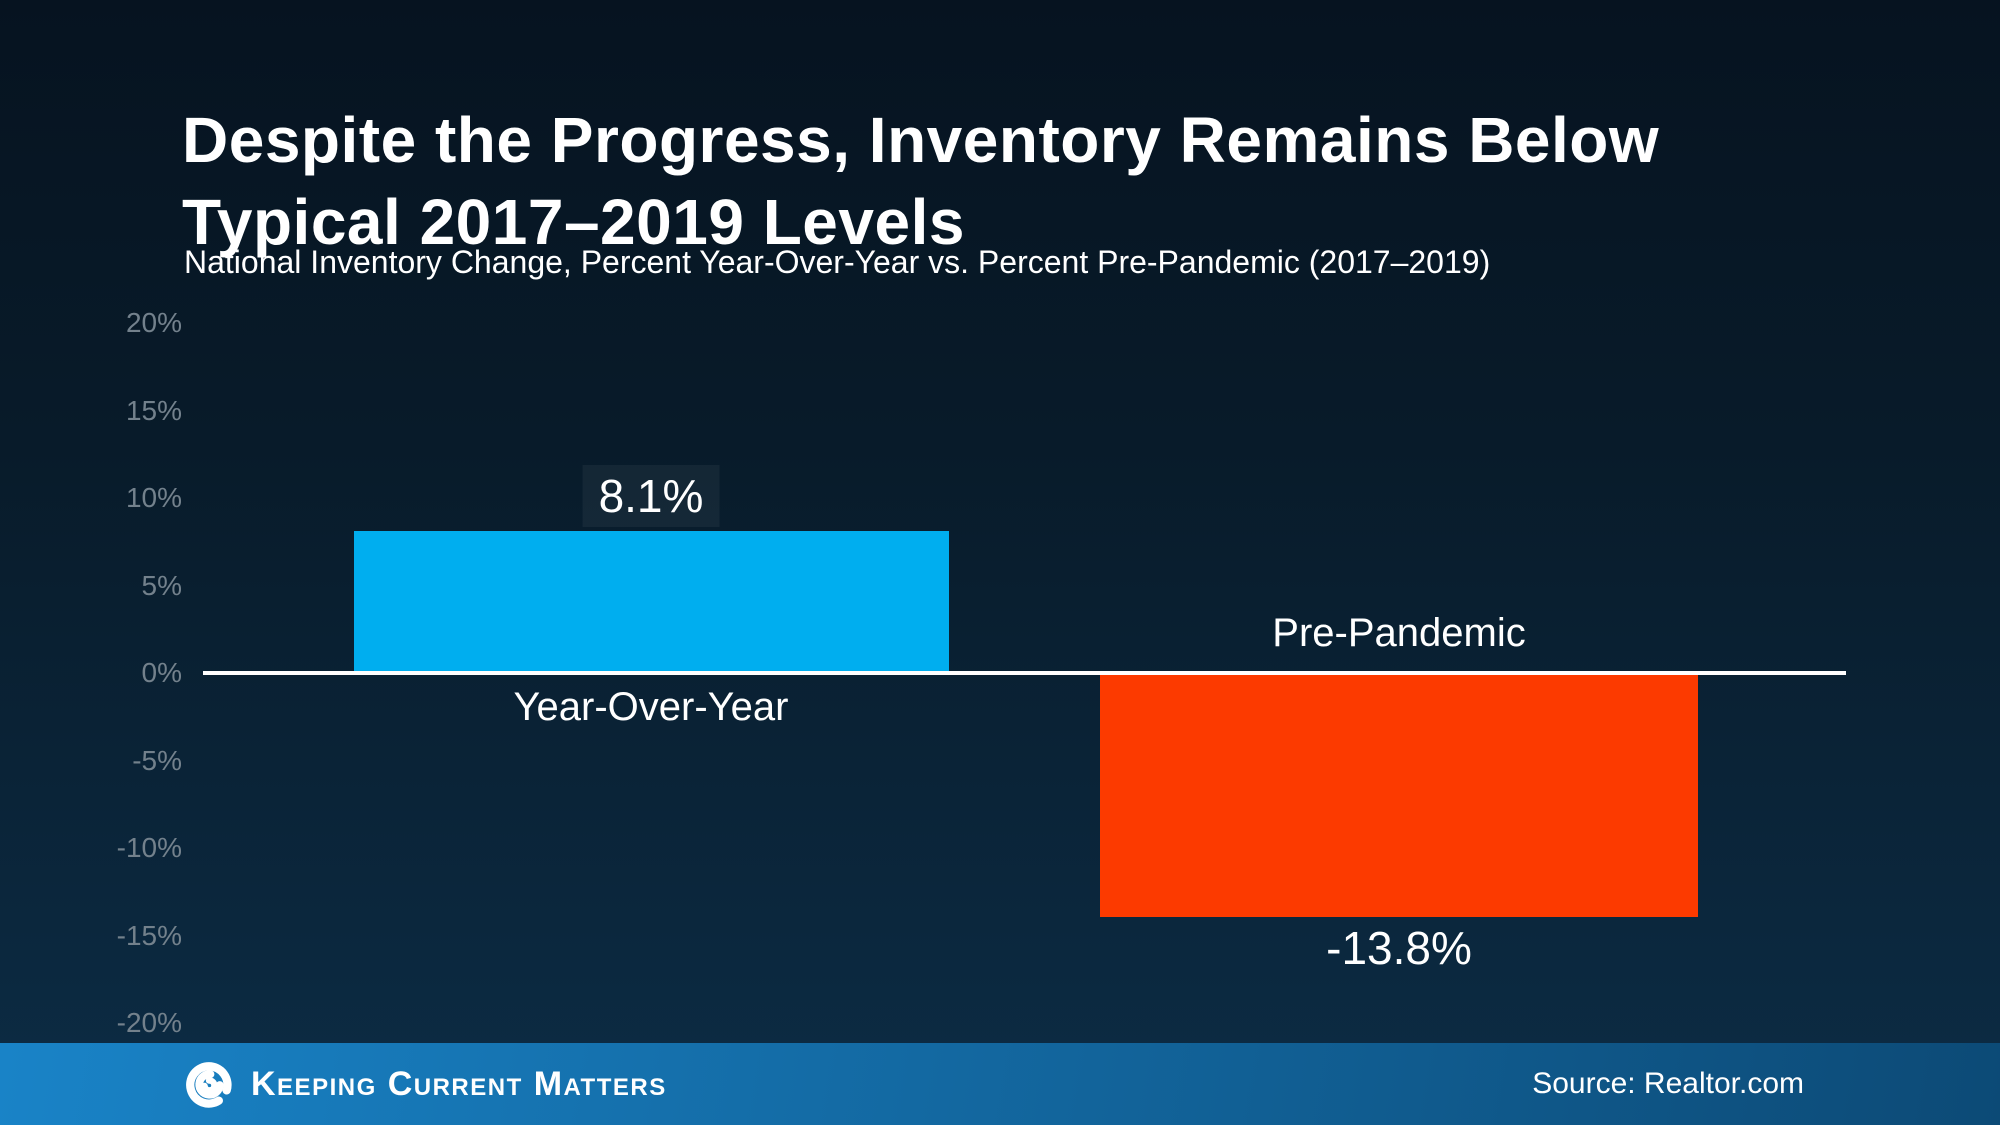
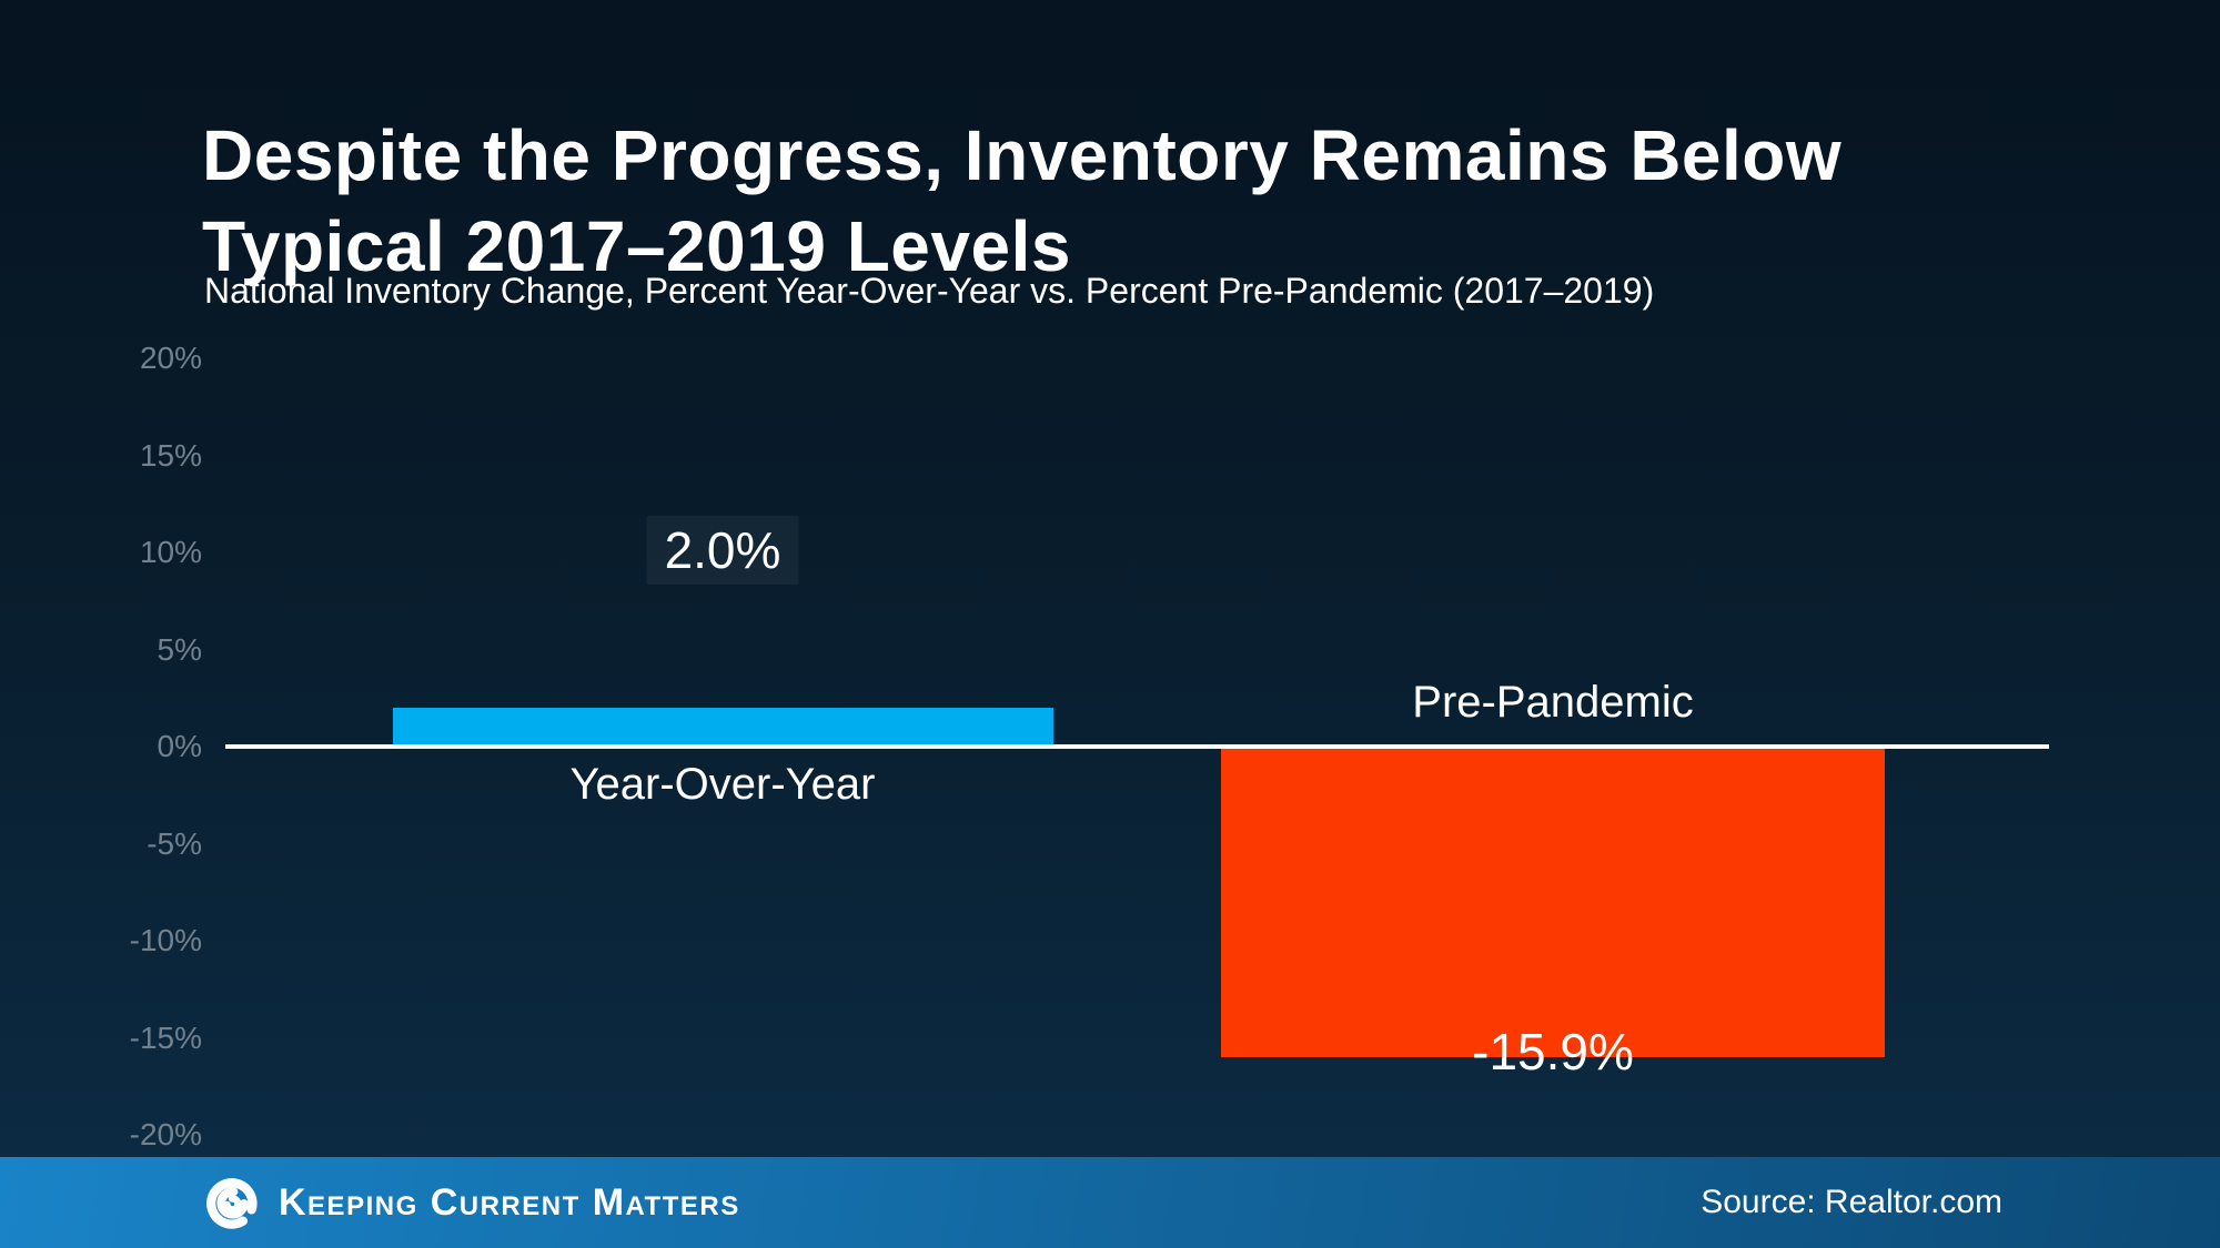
Year-Over-Year: 8.1% -> 2.0%
Pre-Pandemic: -13.8% -> -15.9%
